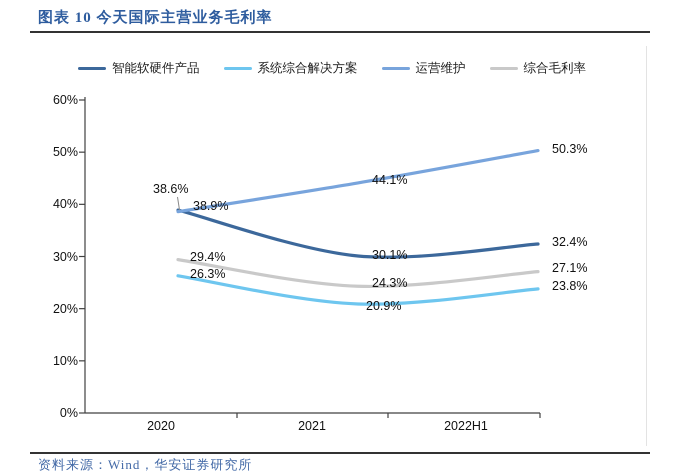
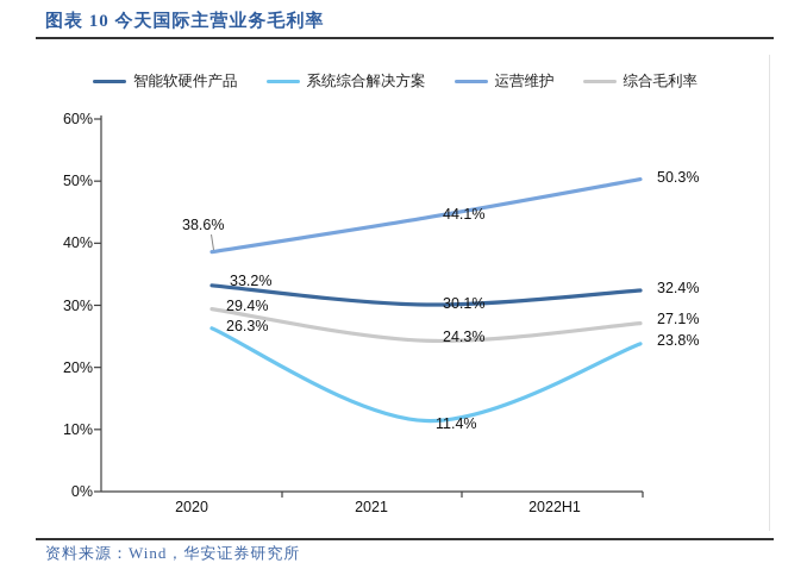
智能软硬件产品/2020: 38.9% -> 33.2%
系统综合解决方案/2021: 20.9% -> 11.4%
